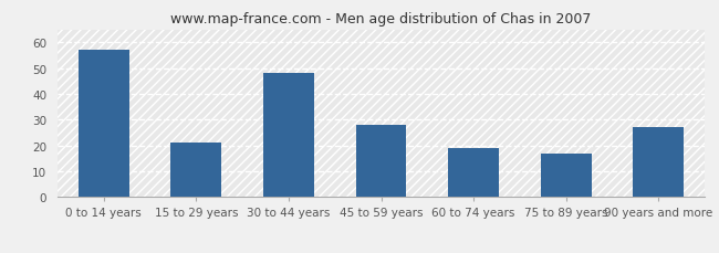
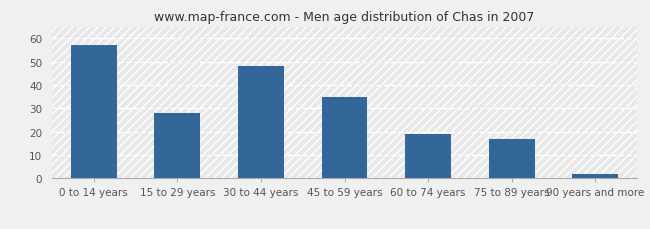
15 to 29 years: 21 -> 28
45 to 59 years: 28 -> 35
90 years and more: 27 -> 2
